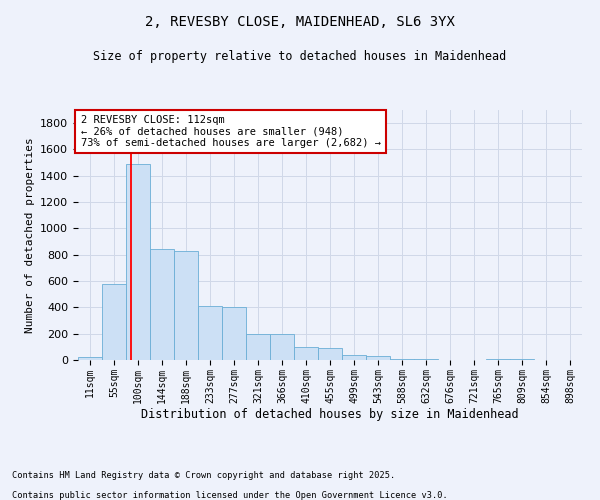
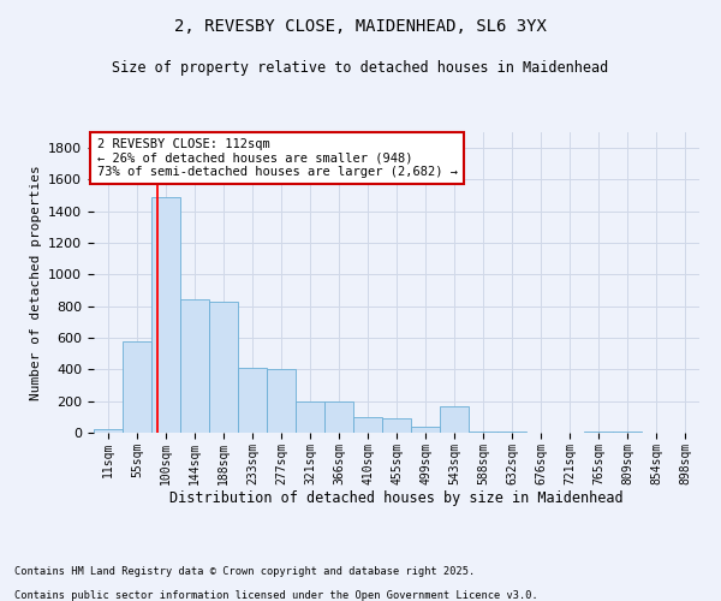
543sqm: 30 -> 170
